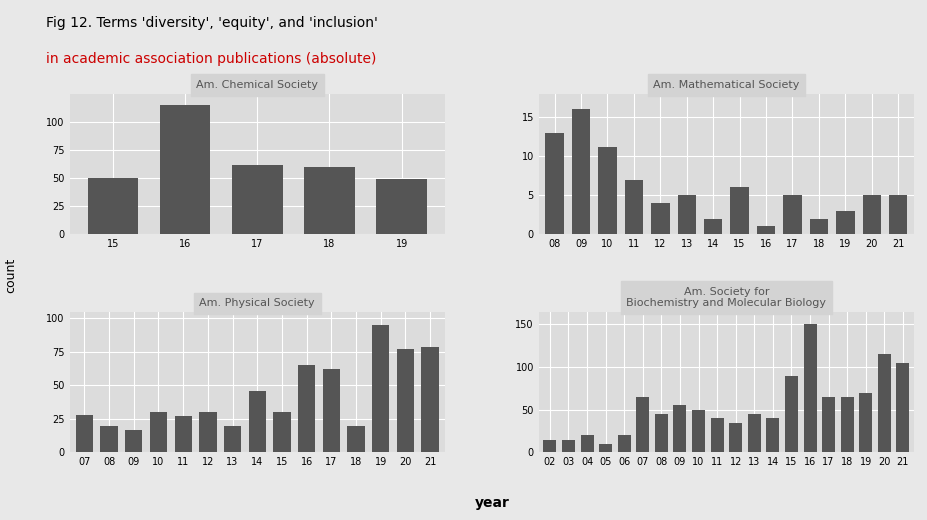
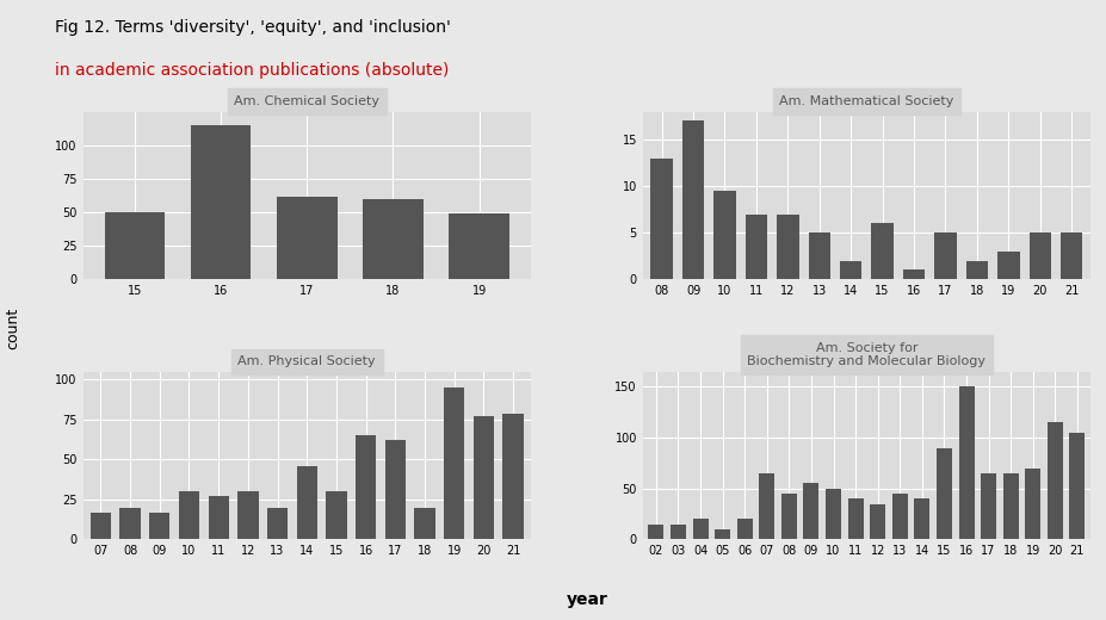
Am. Mathematical Society/09: 16.0 -> 17.0
Am. Mathematical Society/10: 11.2 -> 9.5
Am. Mathematical Society/12: 4.0 -> 7.0
Am. Physical Society/07: 28 -> 17
